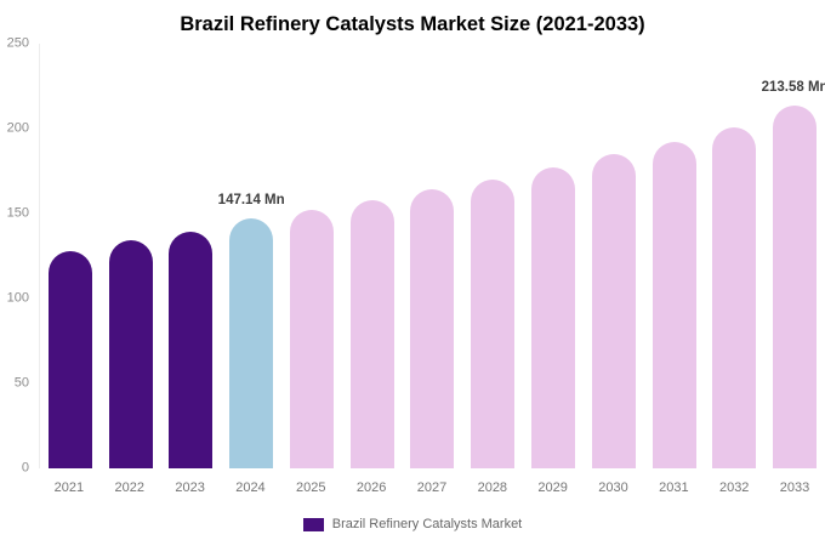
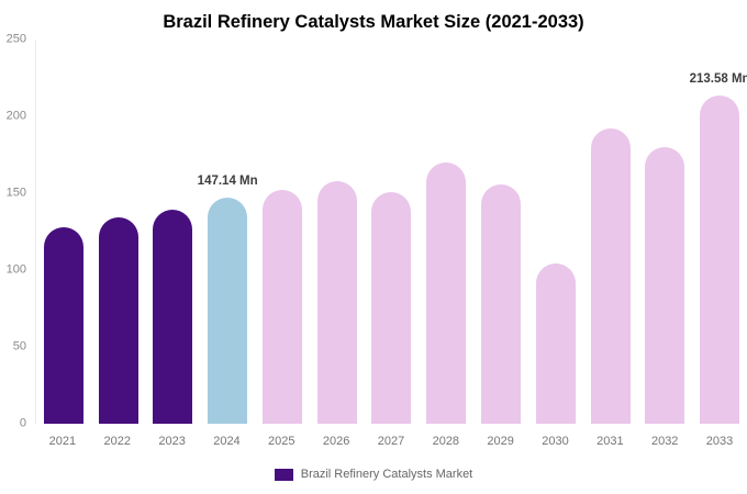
2027: 164 -> 151
2029: 177 -> 156
2030: 185 -> 104
2032: 201 -> 180
